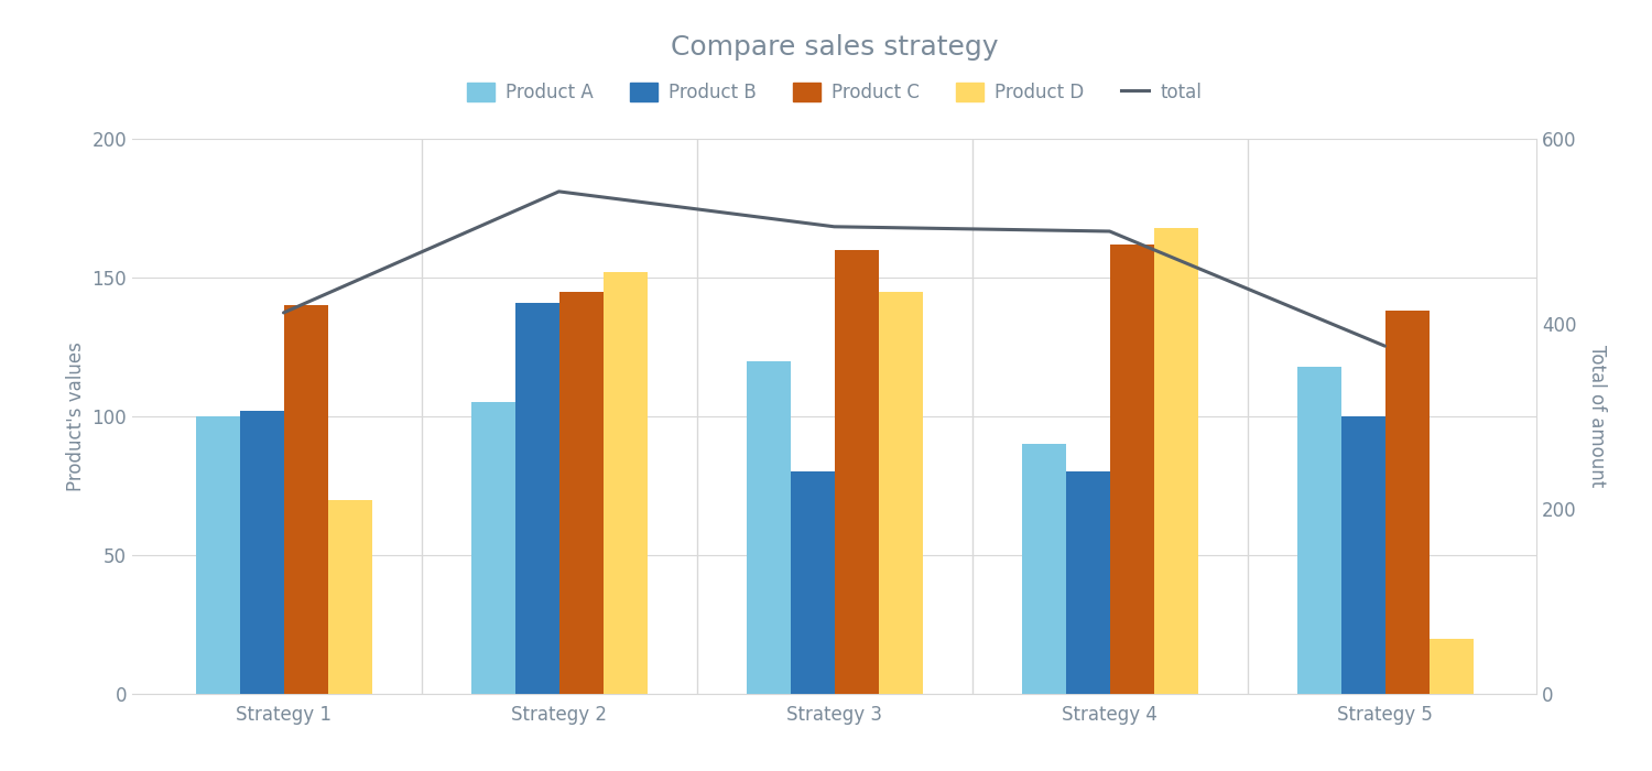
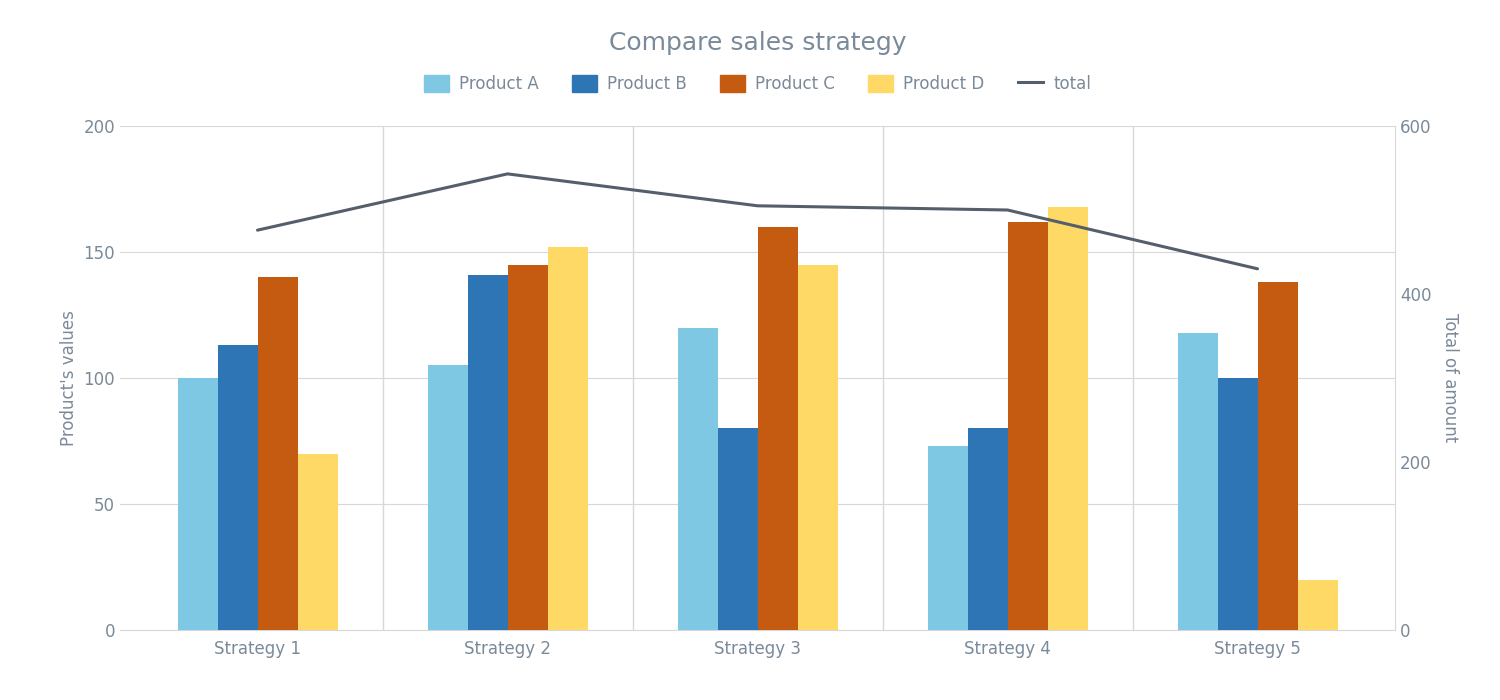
Product B/Strategy 1: 102 -> 113
total/Strategy 1: 412 -> 476
Product A/Strategy 4: 90 -> 73
total/Strategy 5: 376 -> 430
